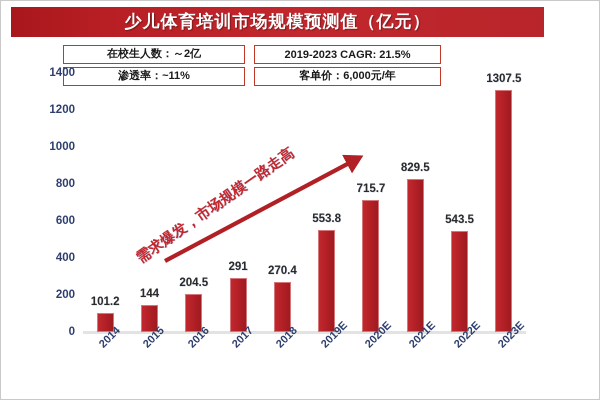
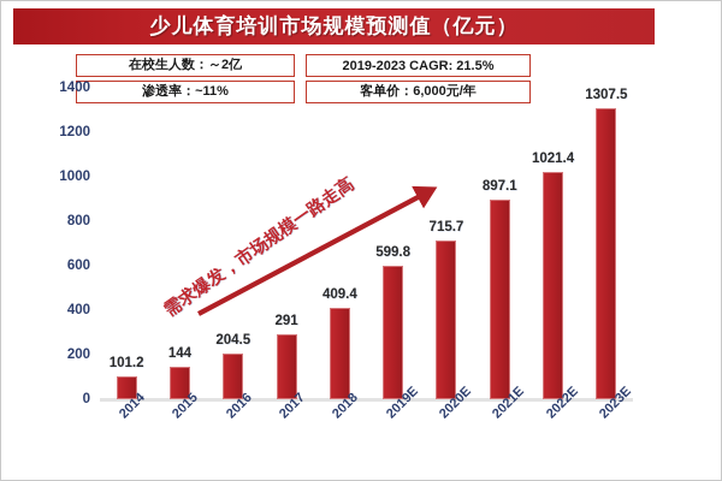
2018: 270.4 -> 409.4
2019E: 553.8 -> 599.8
2021E: 829.5 -> 897.1
2022E: 543.5 -> 1021.4
